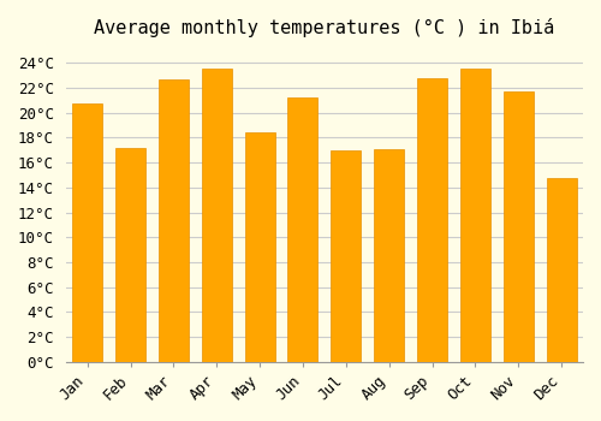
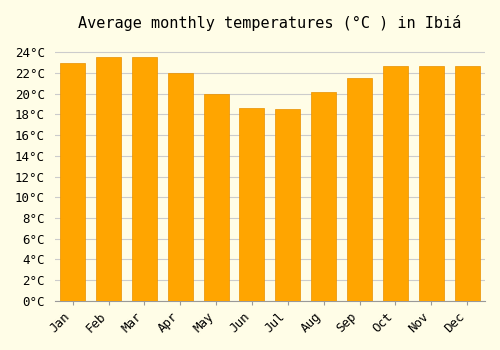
Jan: 20.7°C -> 23.0°C
Feb: 17.2°C -> 23.5°C
Mar: 22.7°C -> 23.5°C
Apr: 23.5°C -> 22.0°C
May: 18.4°C -> 20.0°C
Jun: 21.2°C -> 18.6°C
Jul: 17.0°C -> 18.5°C
Aug: 17.1°C -> 20.2°C
Sep: 22.8°C -> 21.5°C
Oct: 23.5°C -> 22.7°C
Nov: 21.7°C -> 22.7°C
Dec: 14.8°C -> 22.7°C
